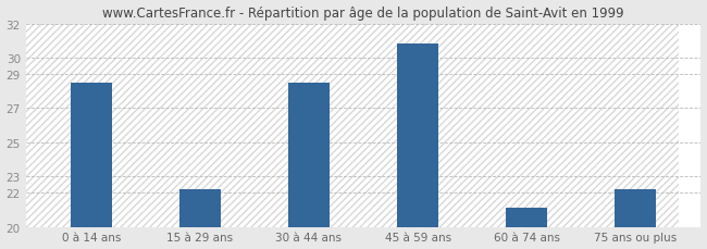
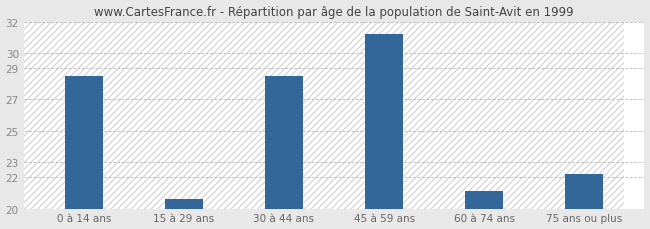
15 à 29 ans: 22.2 -> 20.6
45 à 59 ans: 30.8 -> 31.2
